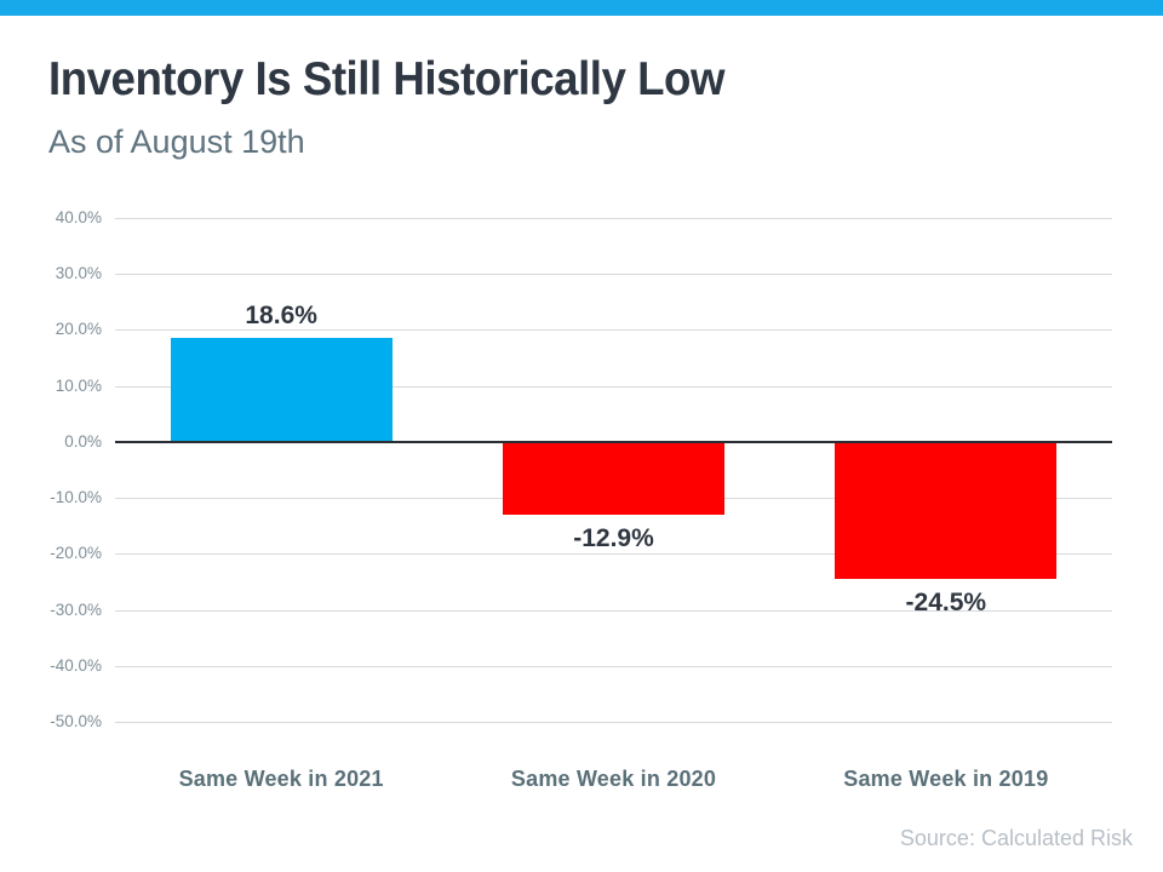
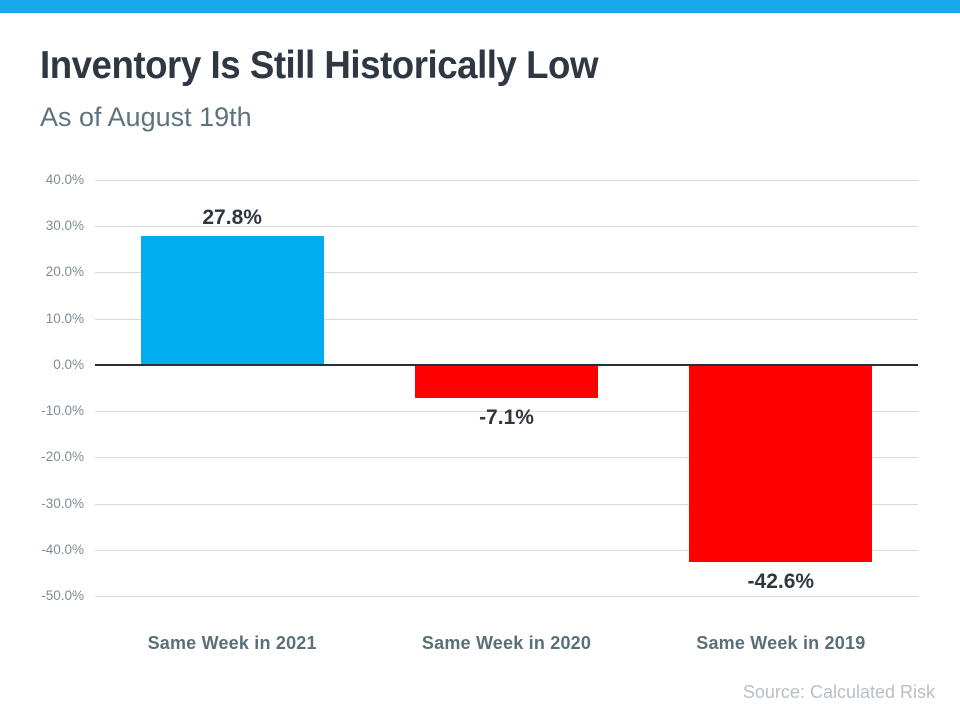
Same Week in 2021: 18.6% -> 27.8%
Same Week in 2020: -12.9% -> -7.1%
Same Week in 2019: -24.5% -> -42.6%
